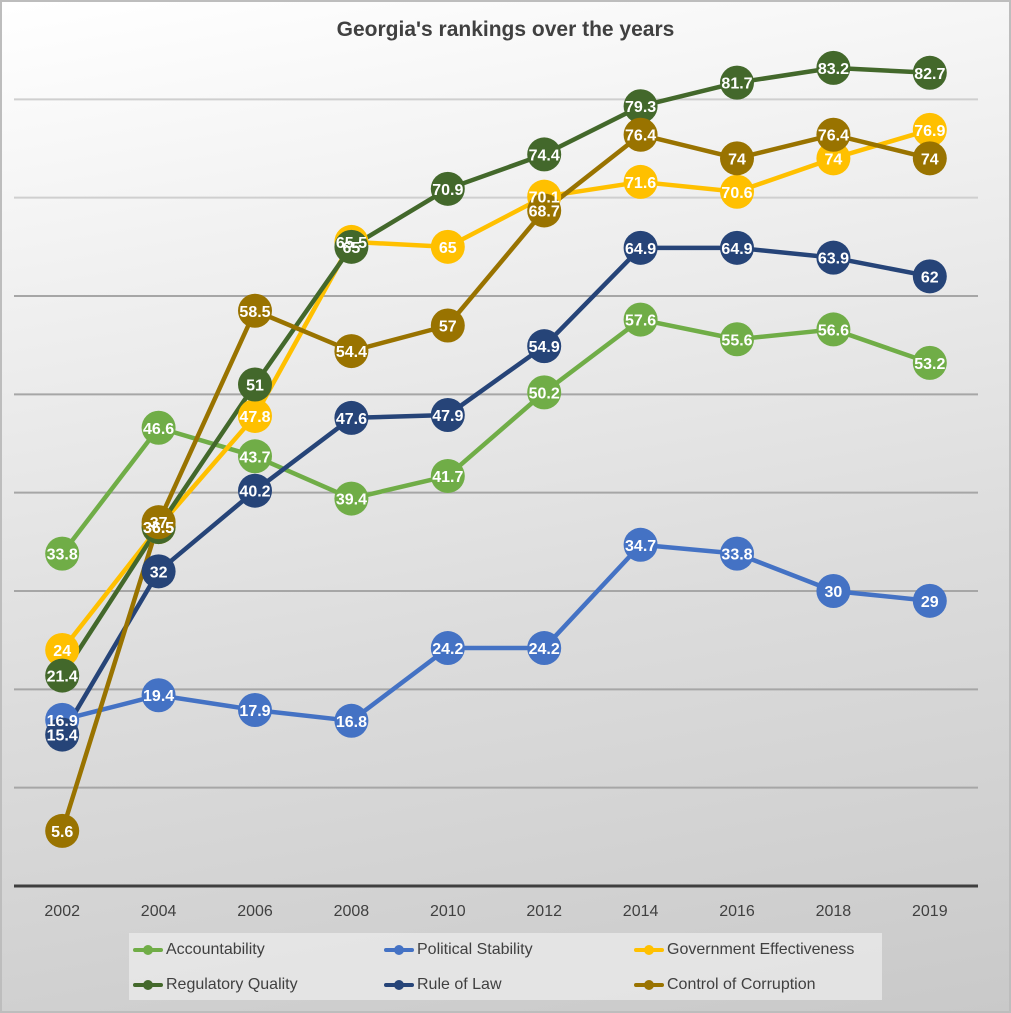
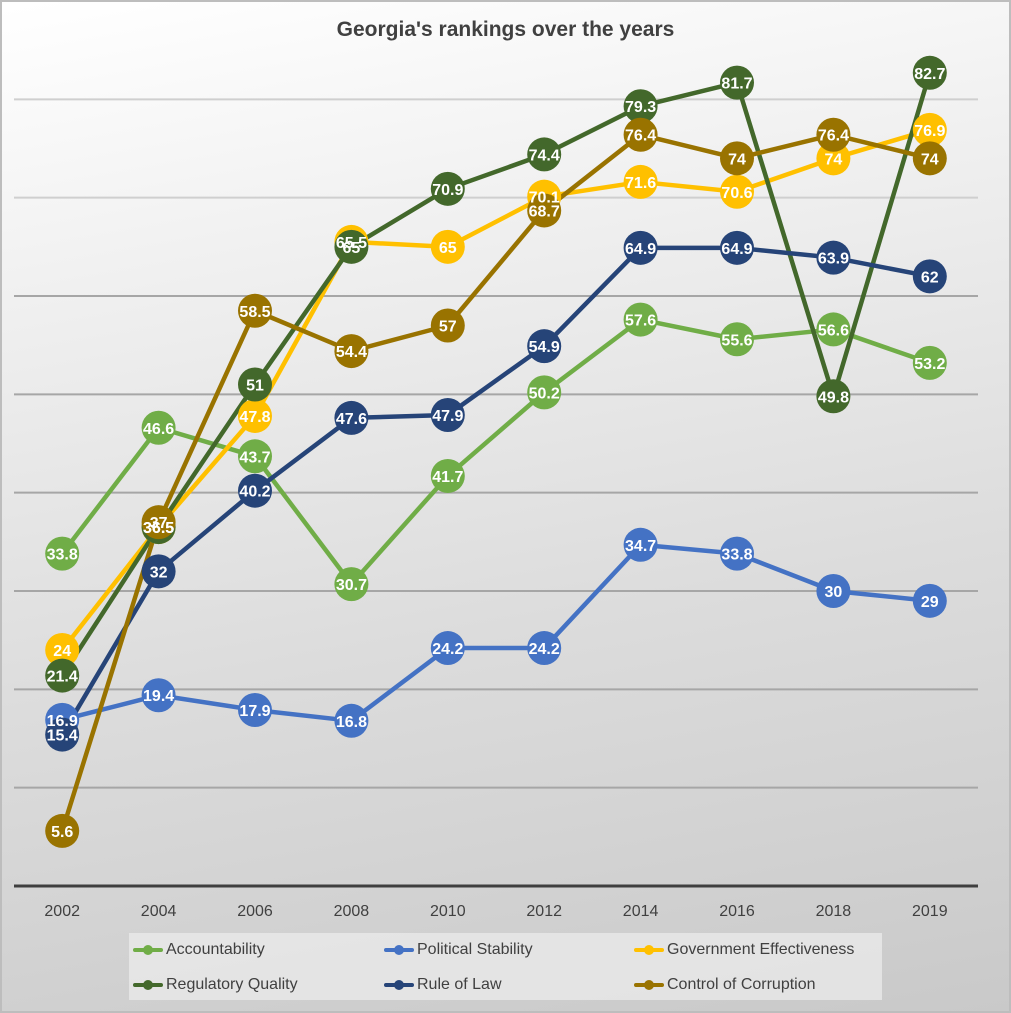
Accountability/2008: 39.4 -> 30.7
Regulatory Quality/2018: 83.2 -> 49.8
